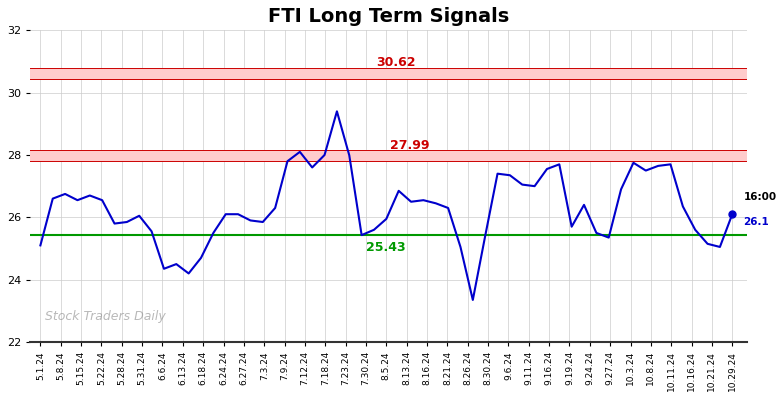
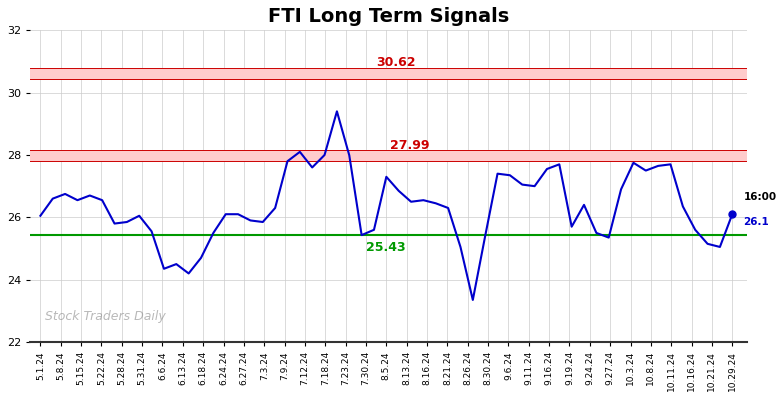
5.1.24: 25.10 -> 26.05
8.5.24: 25.95 -> 27.30
